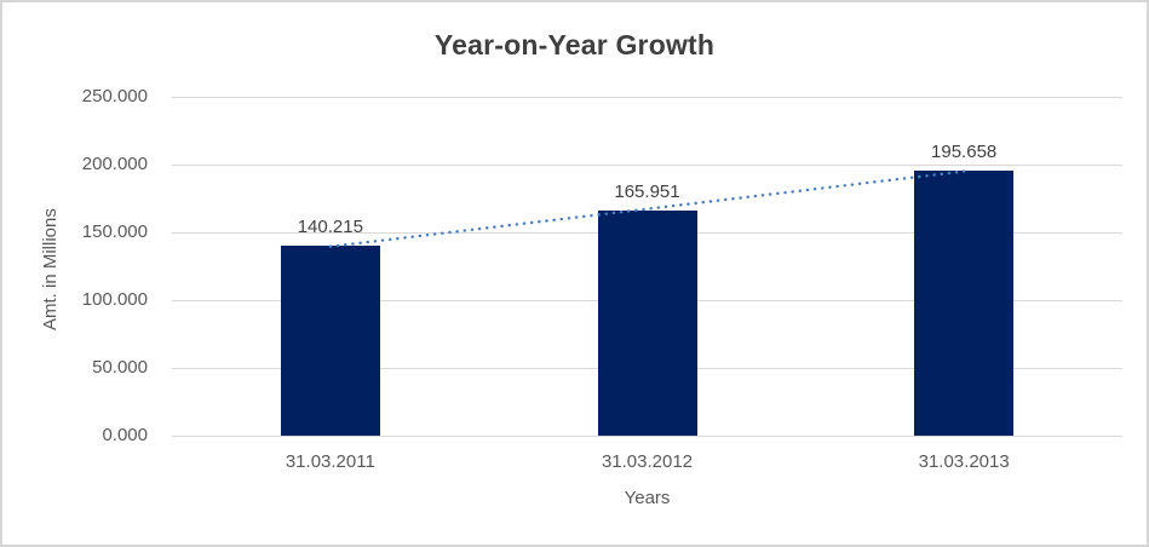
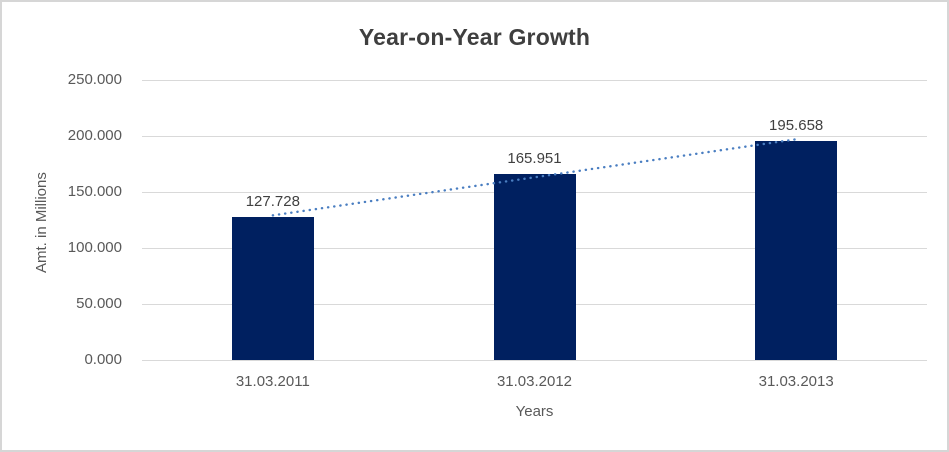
31.03.2011: 140.215 -> 127.728
